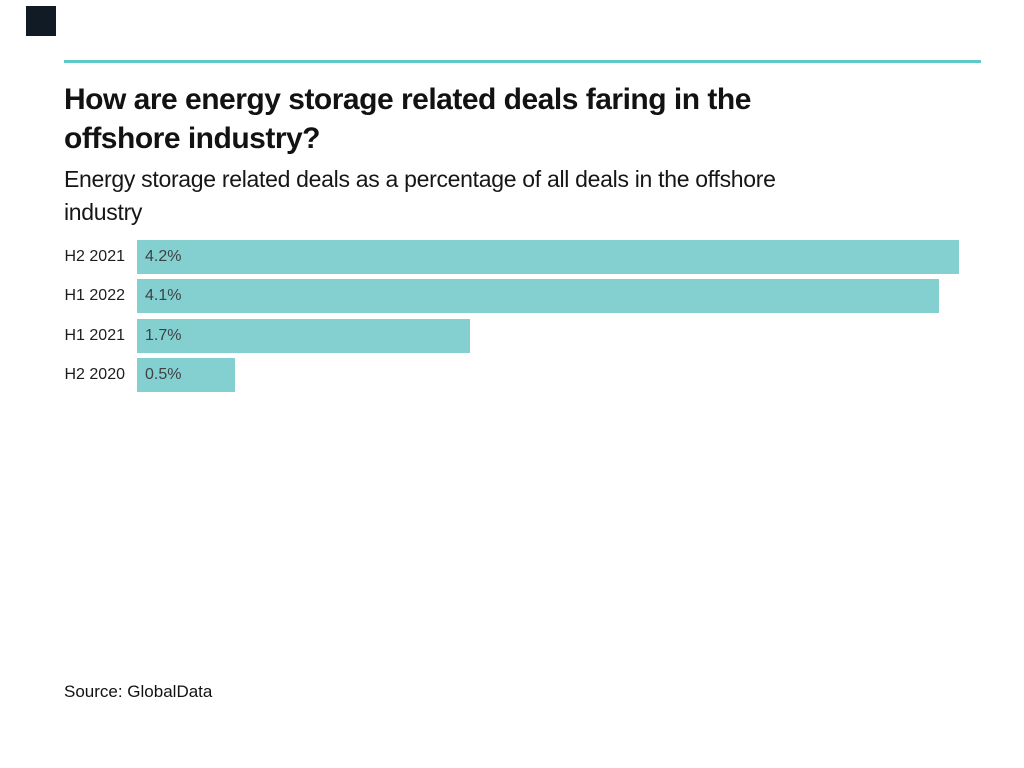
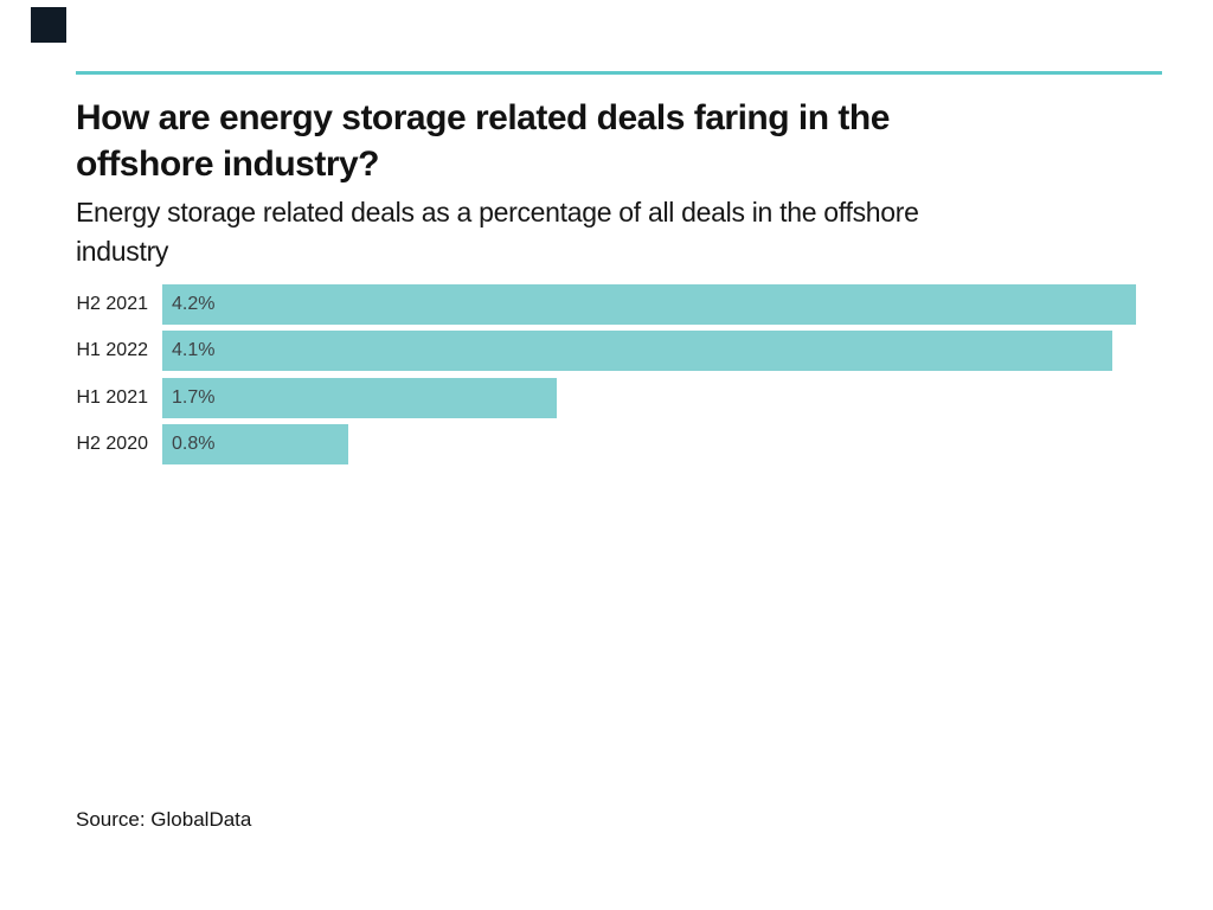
H2 2020: 0.5% -> 0.8%
